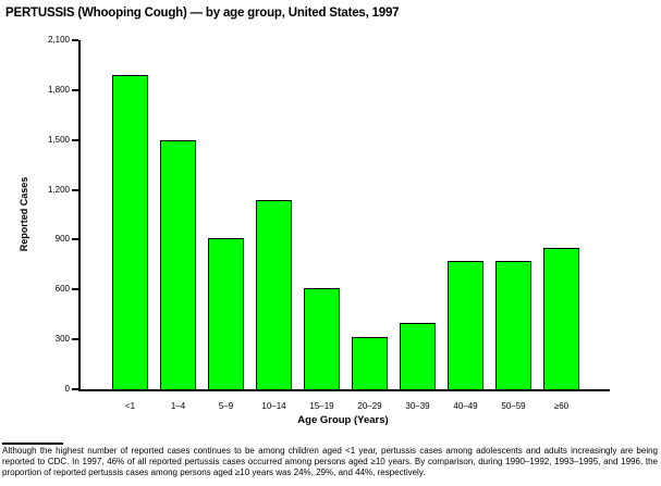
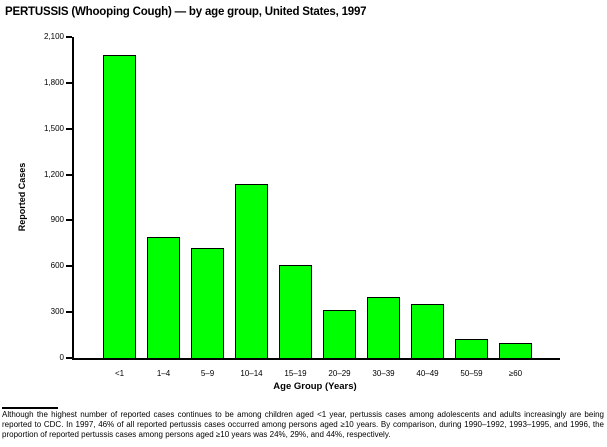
<1: 1890 -> 1980
1–4: 1500 -> 790
5–9: 910 -> 720
40–49: 770 -> 350
50–59: 770 -> 120
≥60: 850 -> 100
